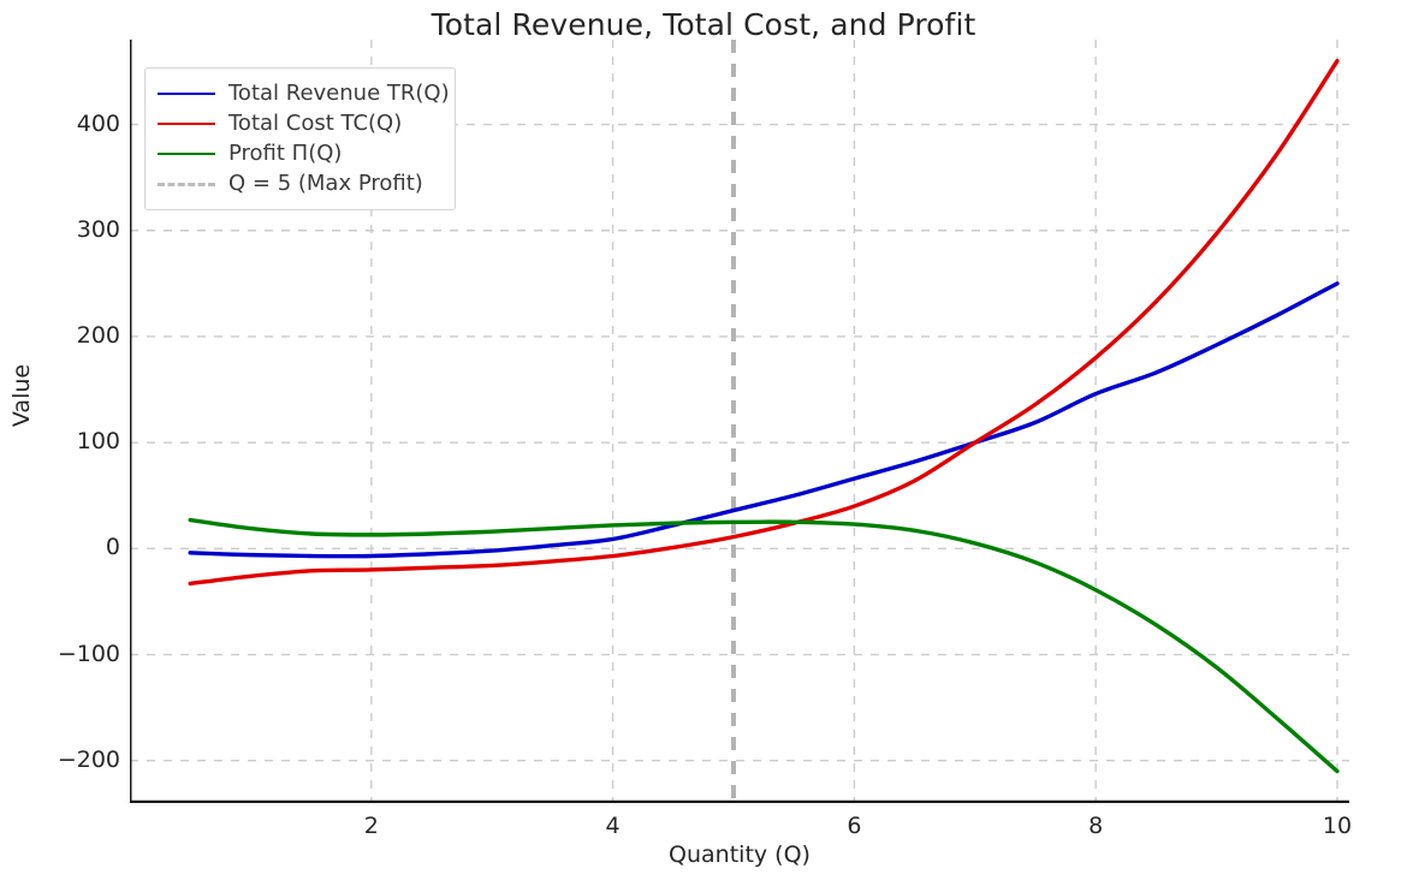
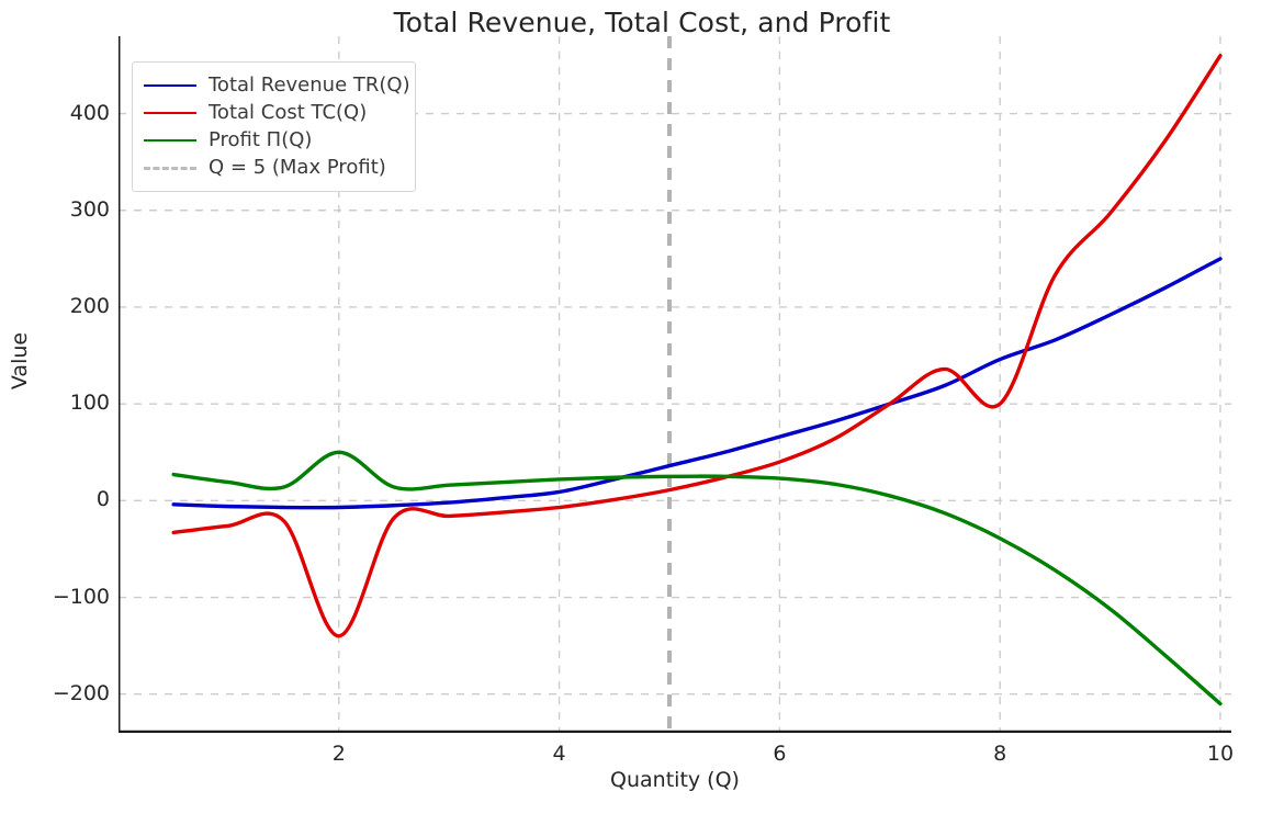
Total Cost TC(Q)/2: -20 -> -140
Profit Π(Q)/2: 10 -> 50
Total Cost TC(Q)/8: 180 -> 100
